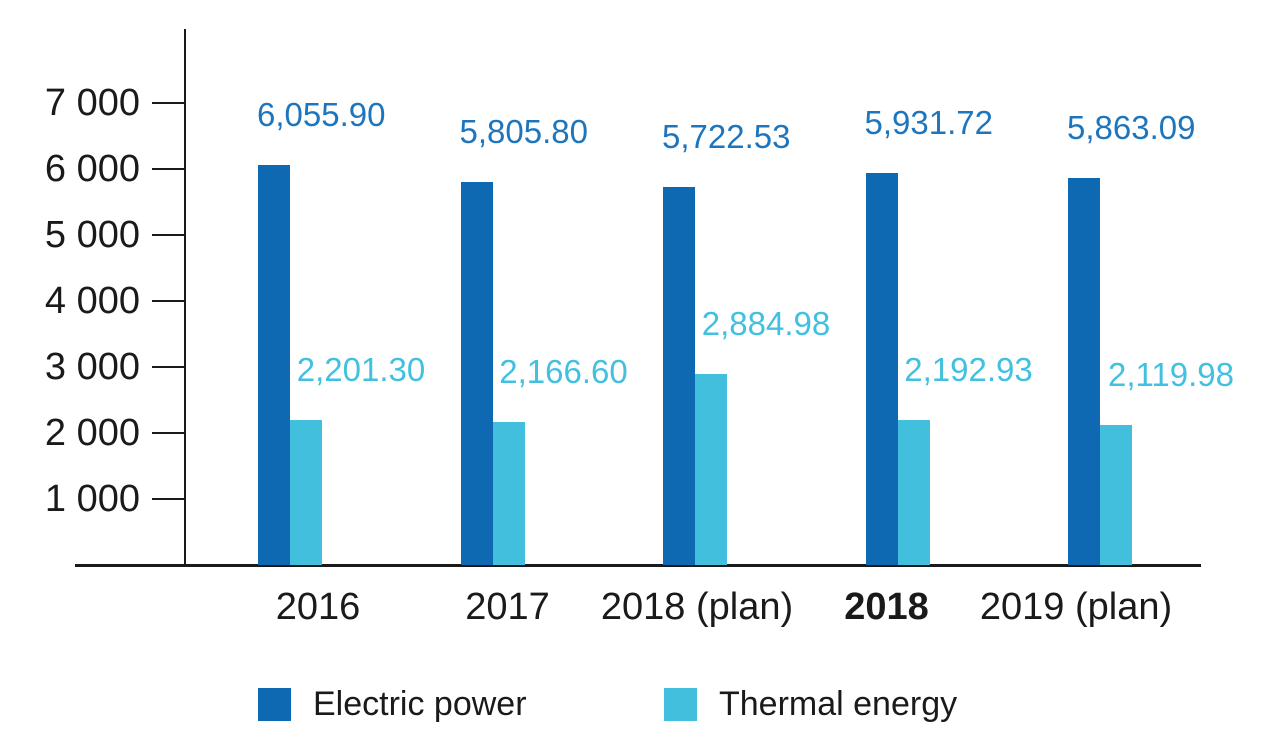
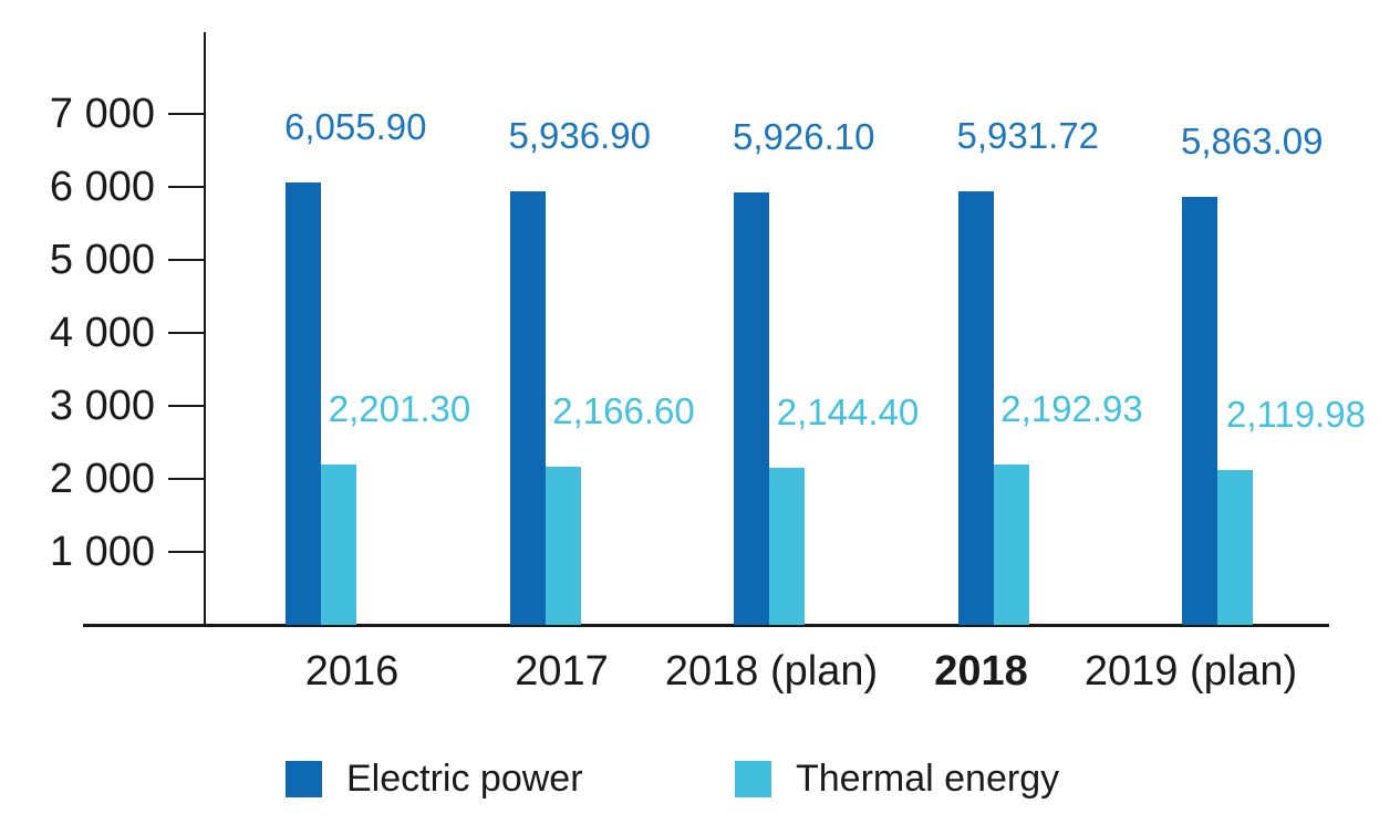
Electric power/2017: 5,805.80 -> 5,936.90
Electric power/2018 (plan): 5,722.53 -> 5,926.10
Thermal energy/2018 (plan): 2,884.98 -> 2,144.40
